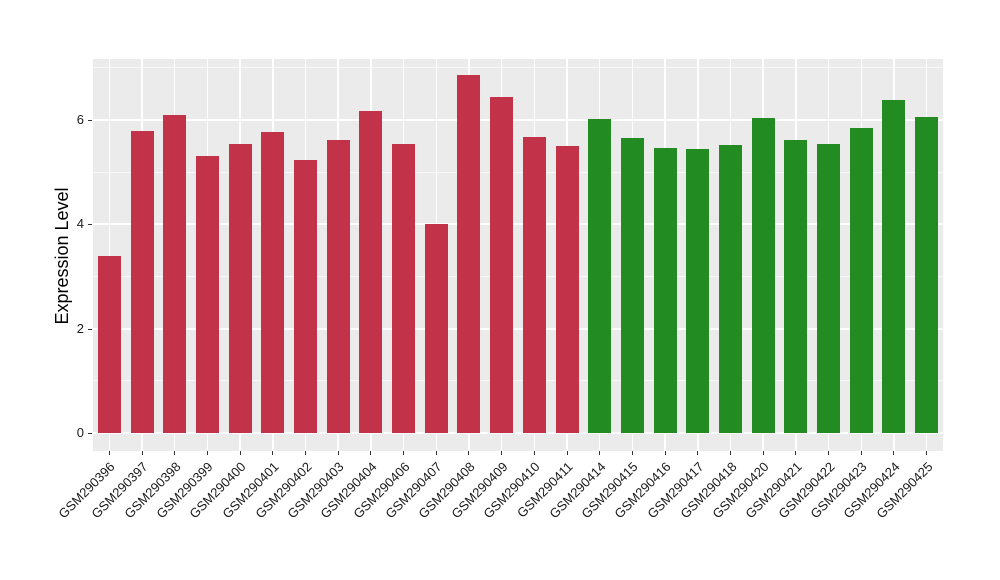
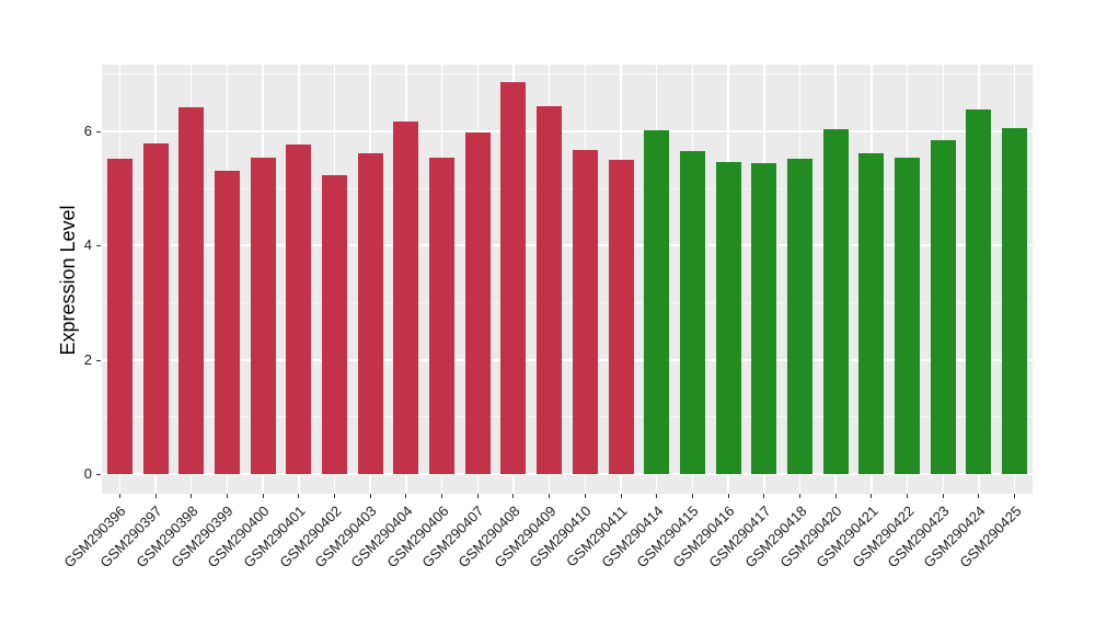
GSM290396: 3.4 -> 5.5
GSM290398: 6.1 -> 6.4
GSM290407: 4.0 -> 6.0
